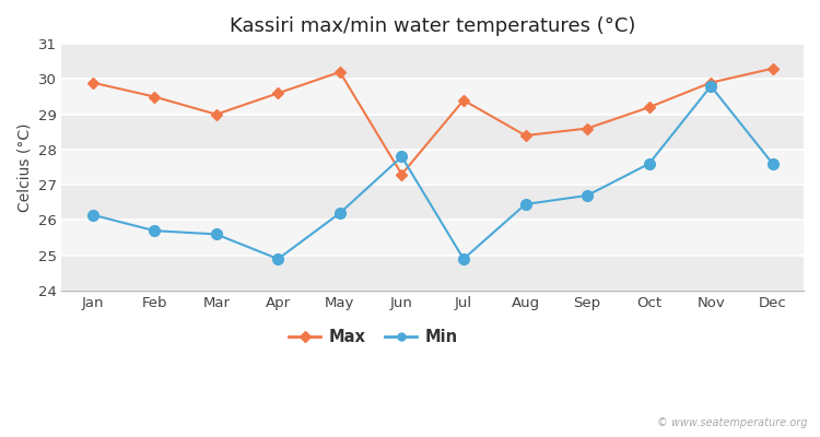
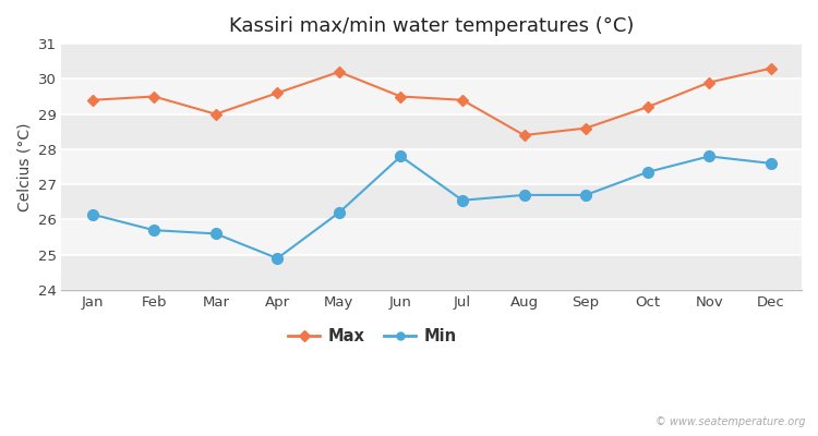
Max/Jan: 29.9 -> 29.4
Max/Jun: 27.3 -> 29.5
Min/Jul: 24.90 -> 26.55
Min/Aug: 26.45 -> 26.70
Min/Oct: 27.60 -> 27.35
Min/Nov: 29.80 -> 27.80
